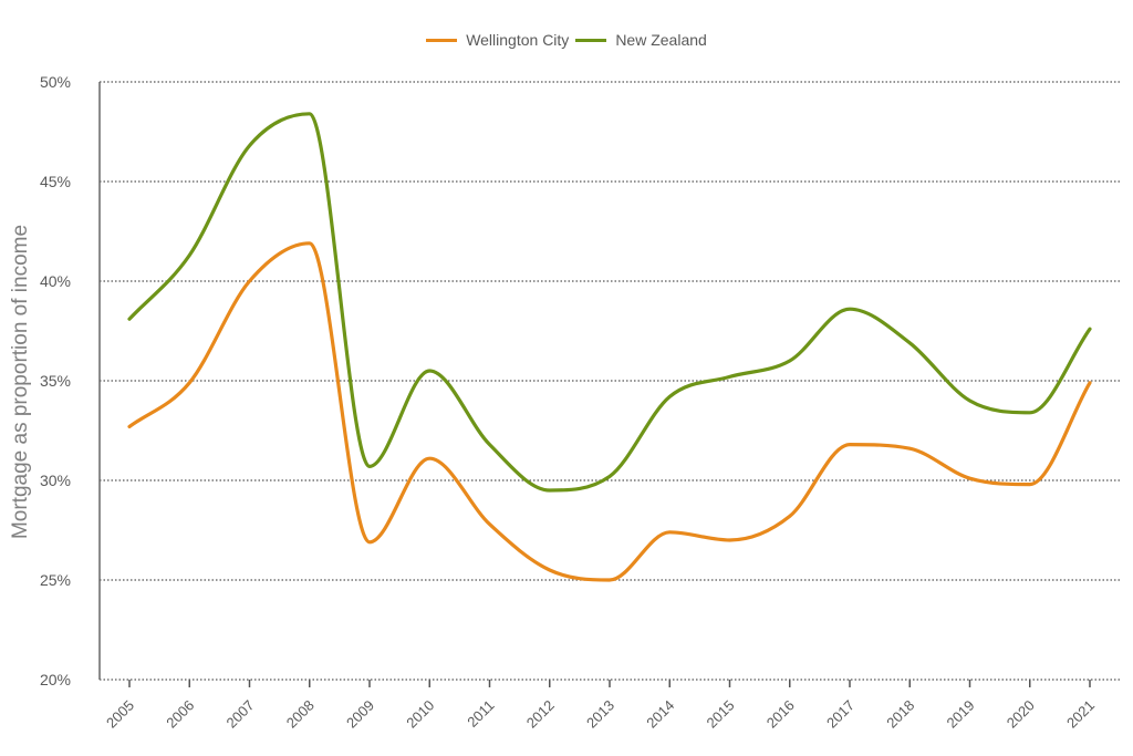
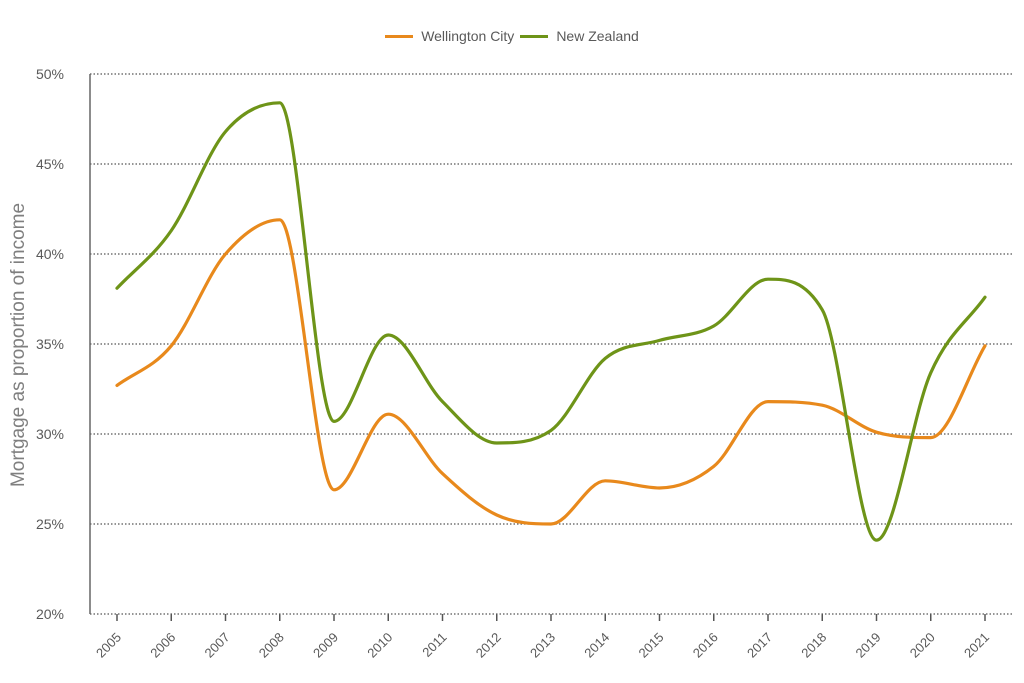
New Zealand/2019: 34.0% -> 24.1%
